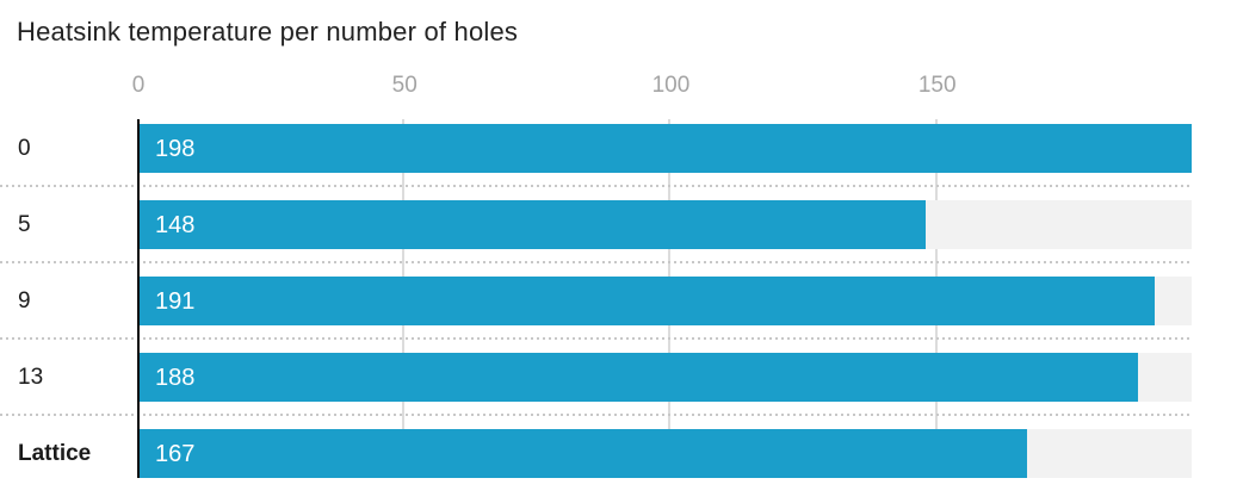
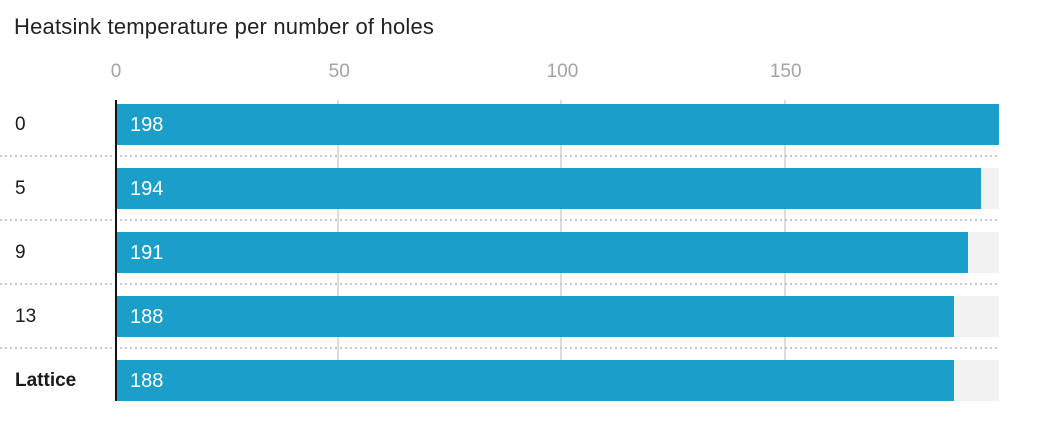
5: 148 -> 194
Lattice: 167 -> 188
